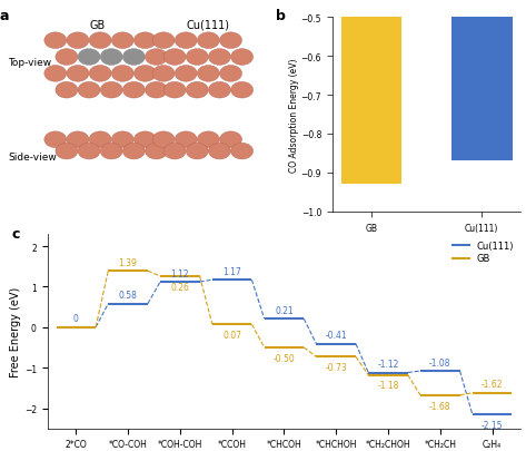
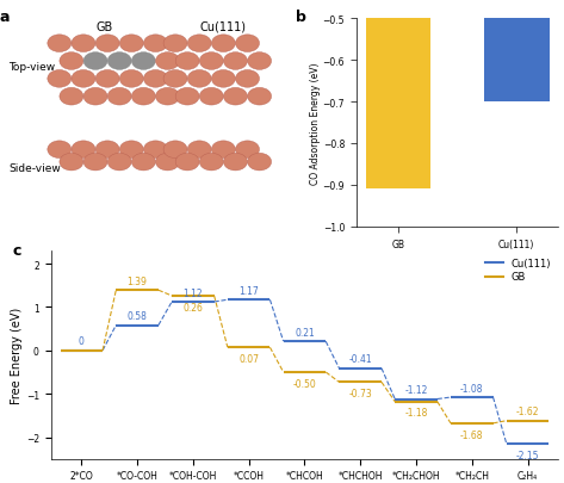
GB: -0.93 -> -0.91
Cu(111): -0.87 -> -0.70
